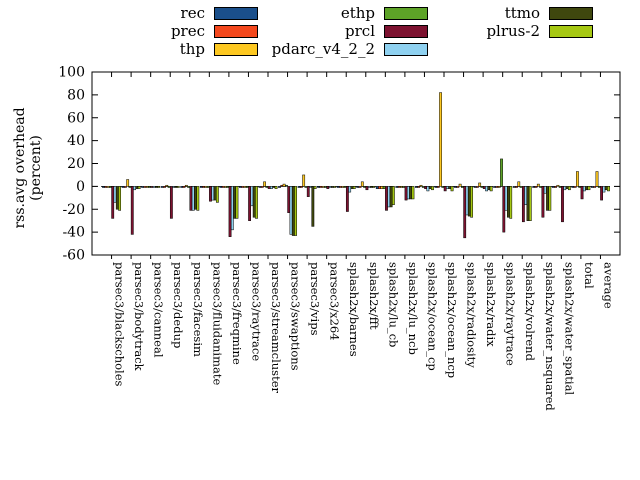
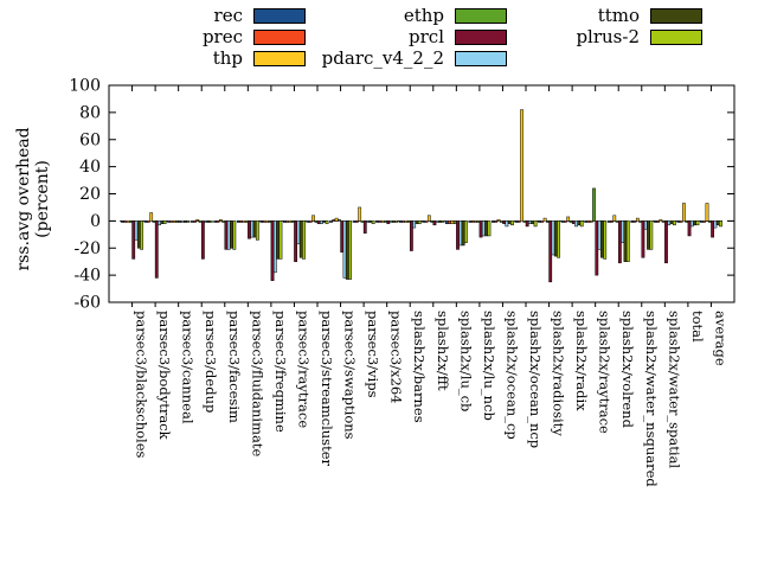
ttmo/parsec3/vips: -35 -> -1
